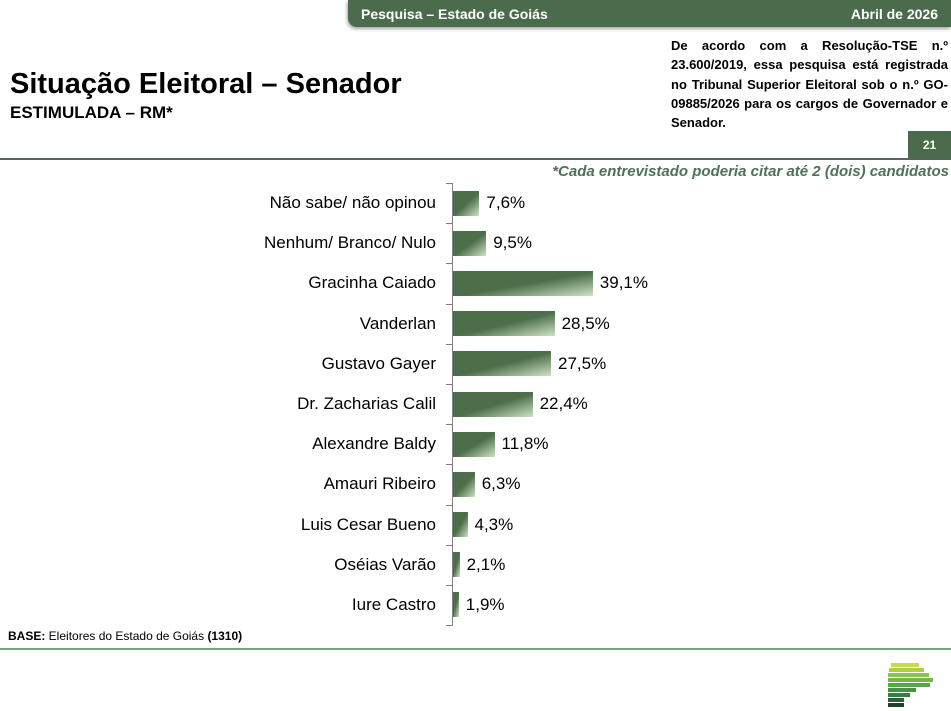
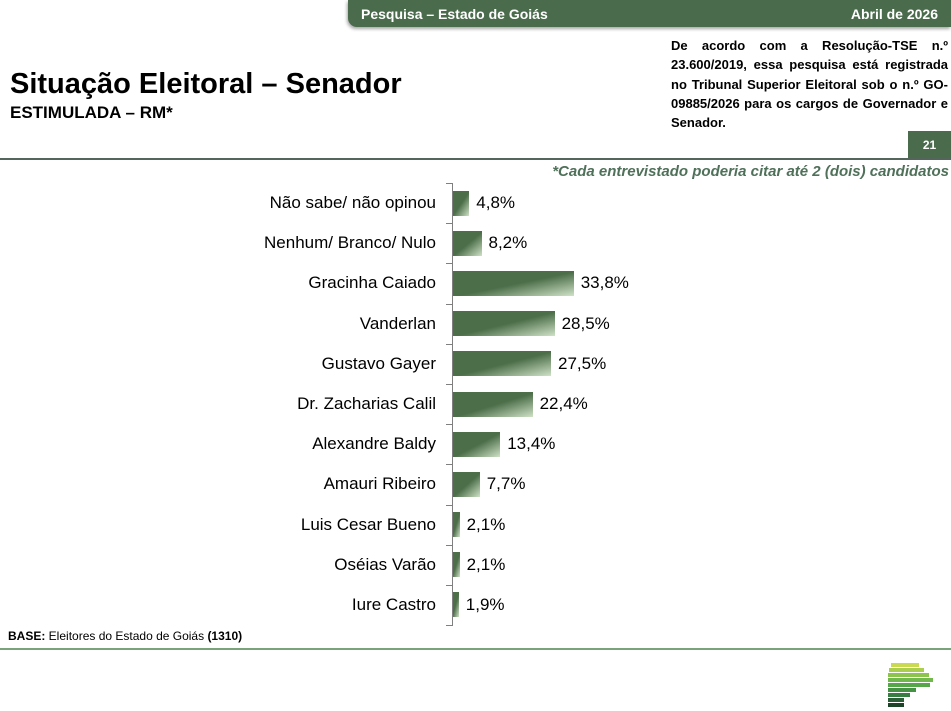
Não sabe/ não opinou: 7,6% -> 4,8%
Nenhum/ Branco/ Nulo: 9,5% -> 8,2%
Gracinha Caiado: 39,1% -> 33,8%
Alexandre Baldy: 11,8% -> 13,4%
Amauri Ribeiro: 6,3% -> 7,7%
Luis Cesar Bueno: 4,3% -> 2,1%
